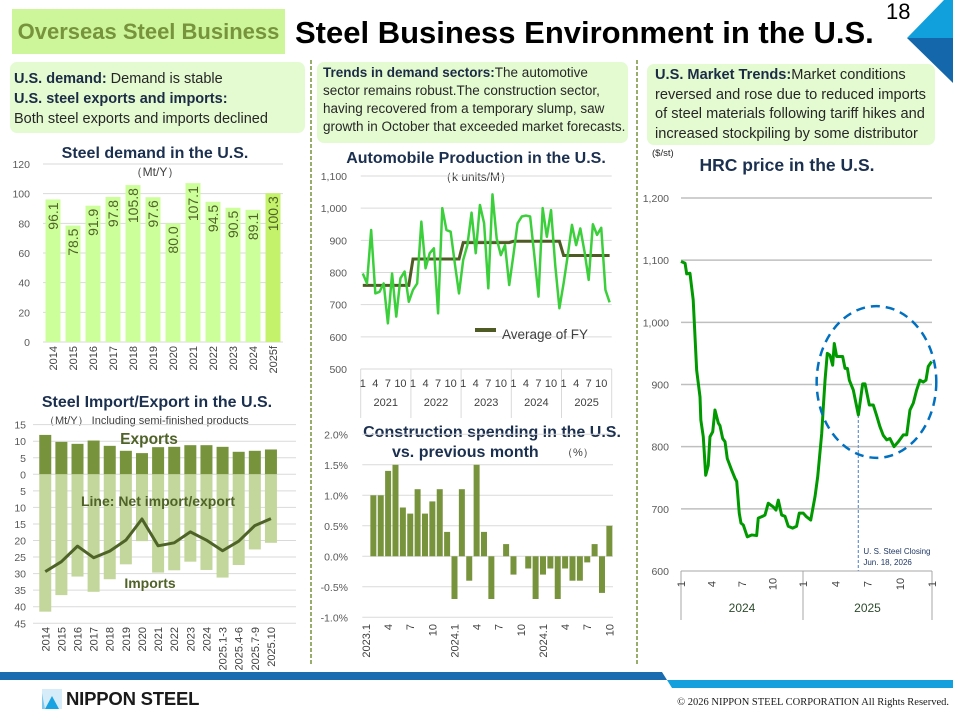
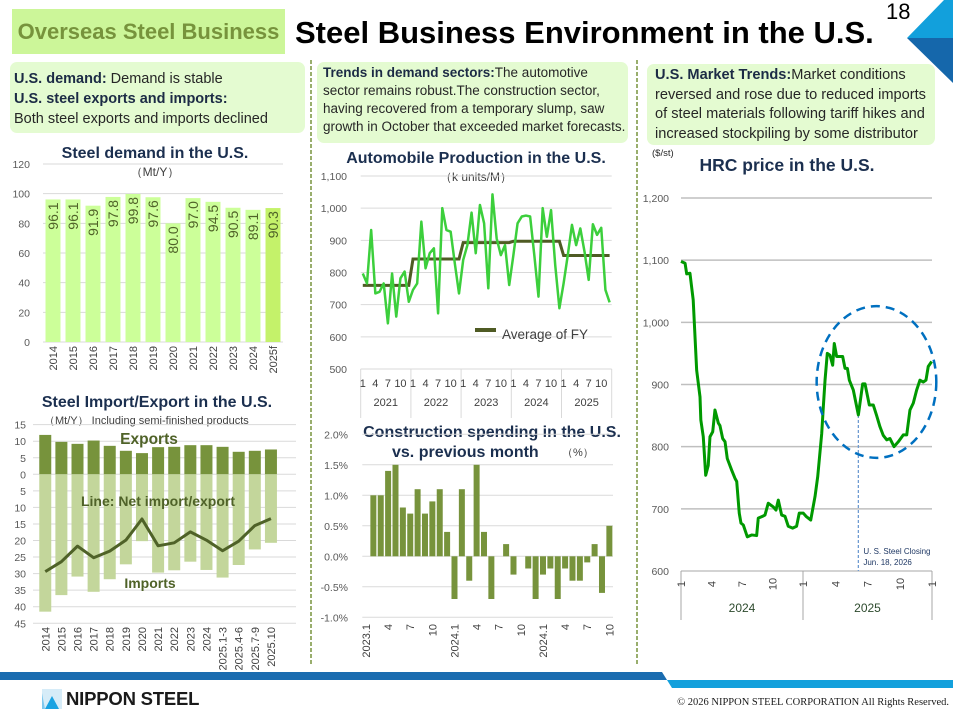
Steel demand in the U.S./2015: 78.5 -> 96.1
Steel demand in the U.S./2018: 105.8 -> 99.8
Steel demand in the U.S./2021: 107.1 -> 97.0
Steel demand in the U.S./2025f: 100.3 -> 90.3
